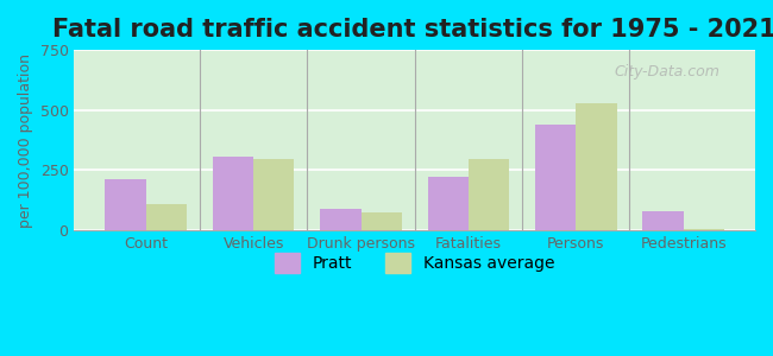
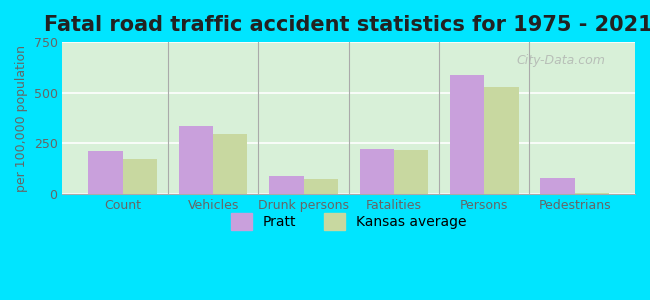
Kansas average/Count: 110 -> 175
Pratt/Vehicles: 305 -> 335
Kansas average/Fatalities: 295 -> 215
Pratt/Persons: 440 -> 590
